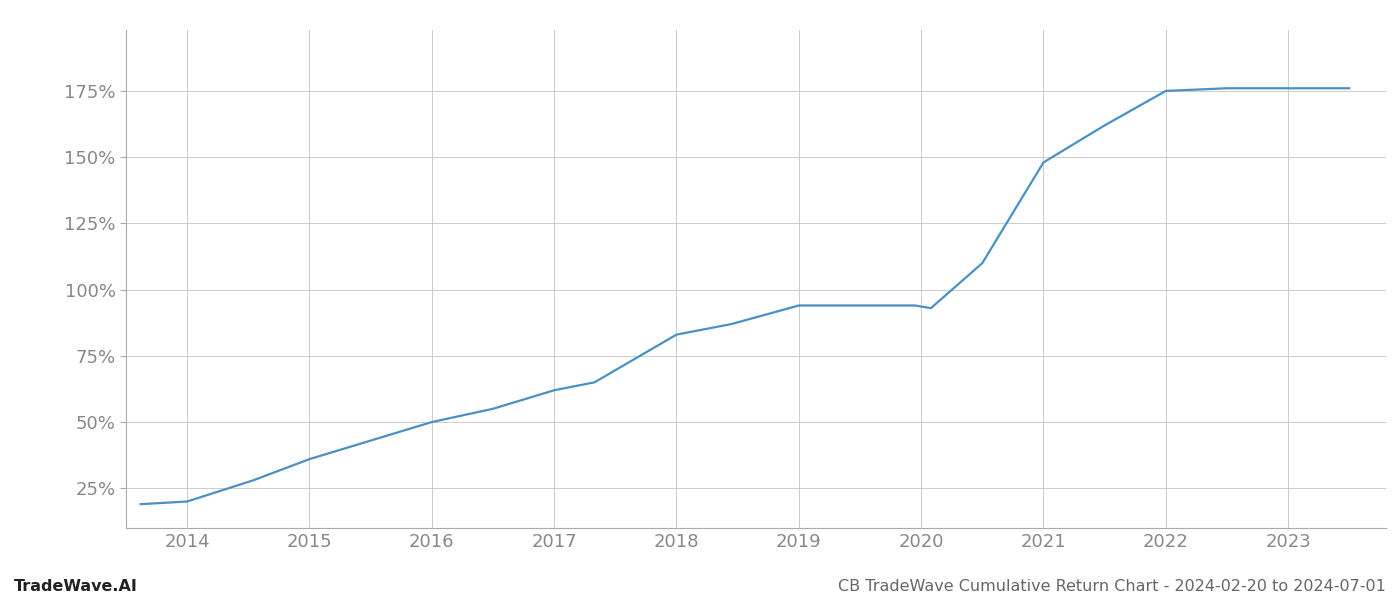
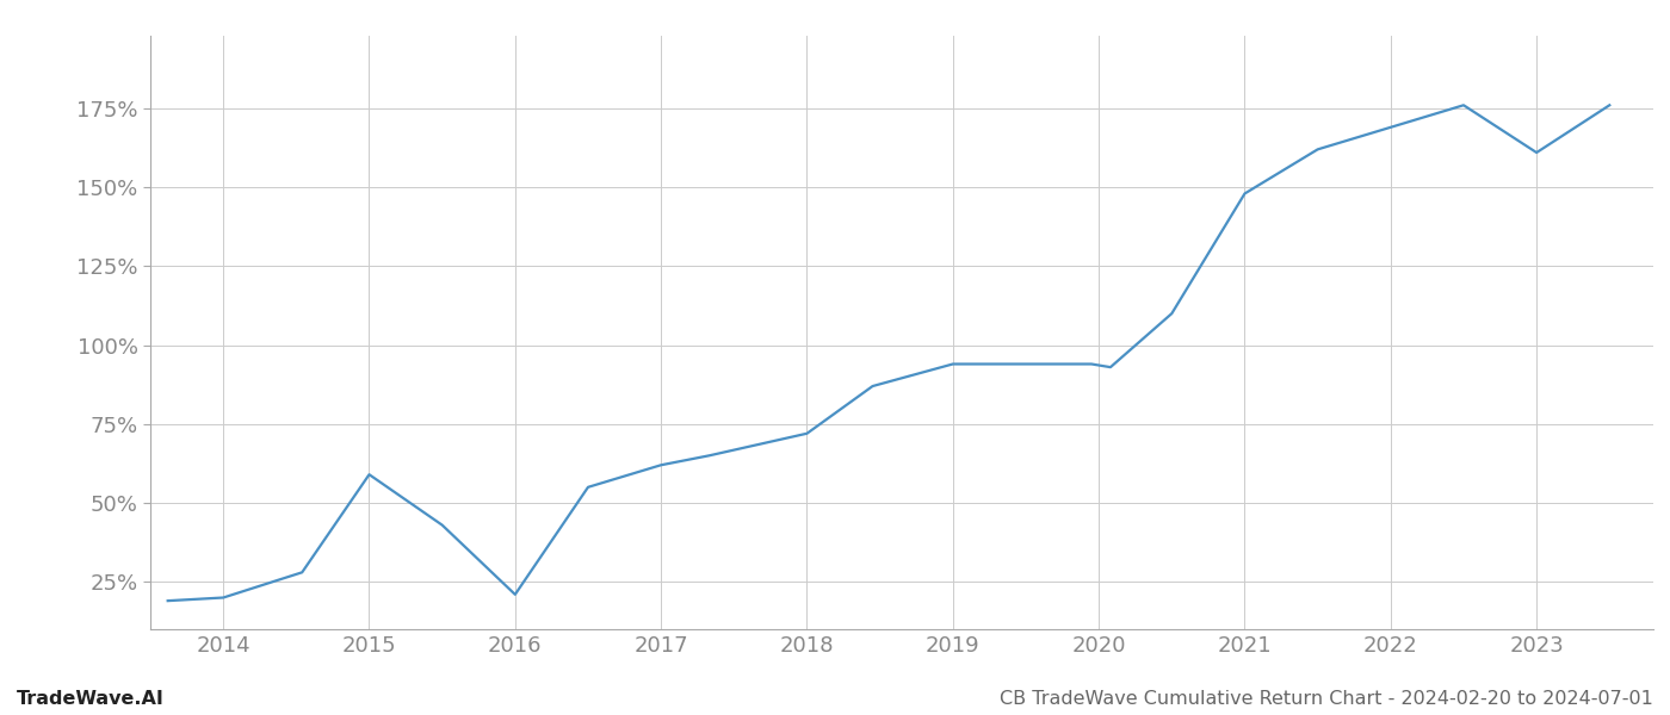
2015: 36% -> 59%
2016: 50% -> 21%
2018: 83% -> 72%
2022: 175% -> 169%
2023: 176% -> 161%
